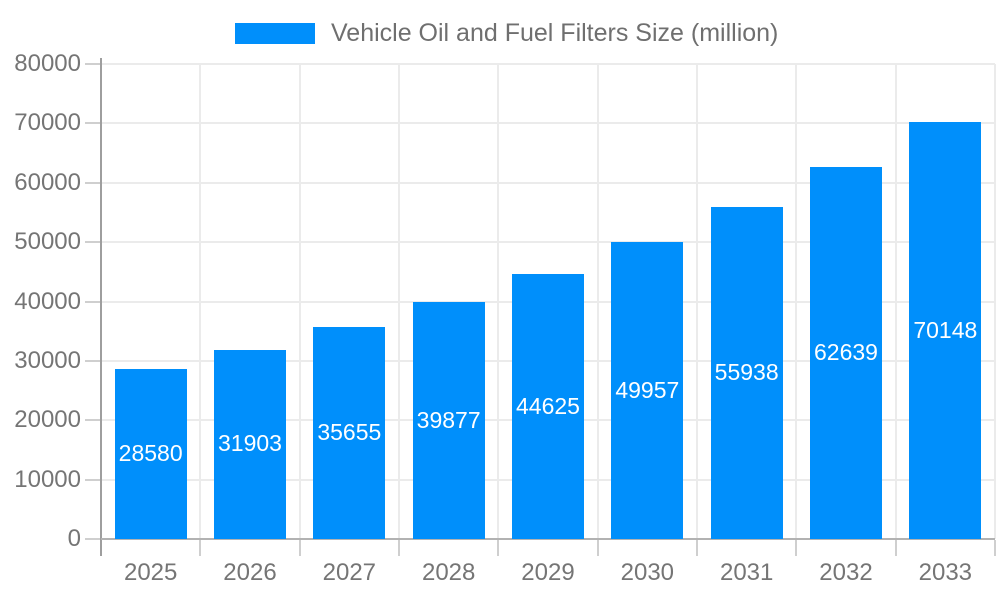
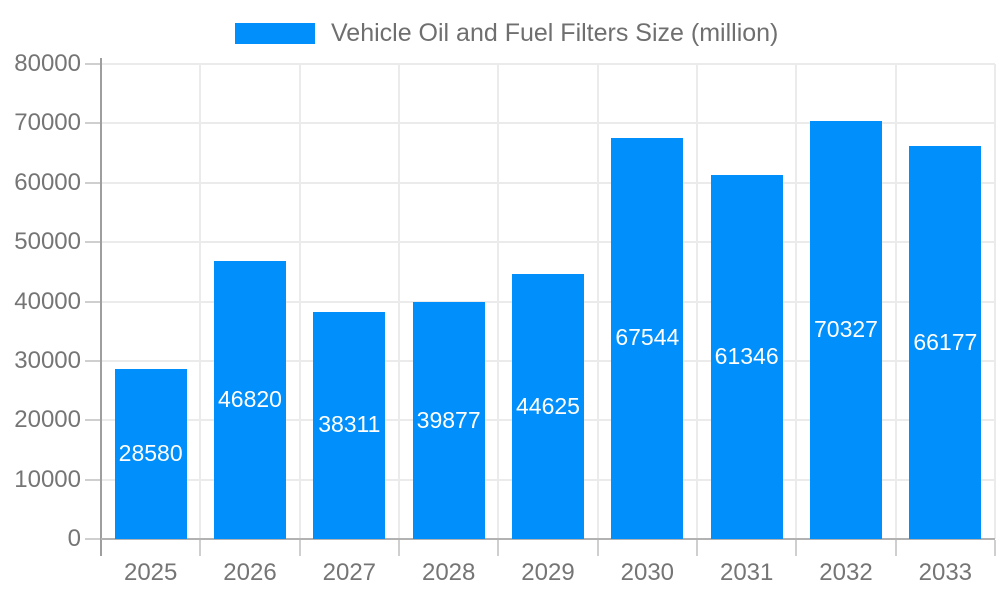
2026: 31903 -> 46820
2027: 35655 -> 38311
2030: 49957 -> 67544
2031: 55938 -> 61346
2032: 62639 -> 70327
2033: 70148 -> 66177
